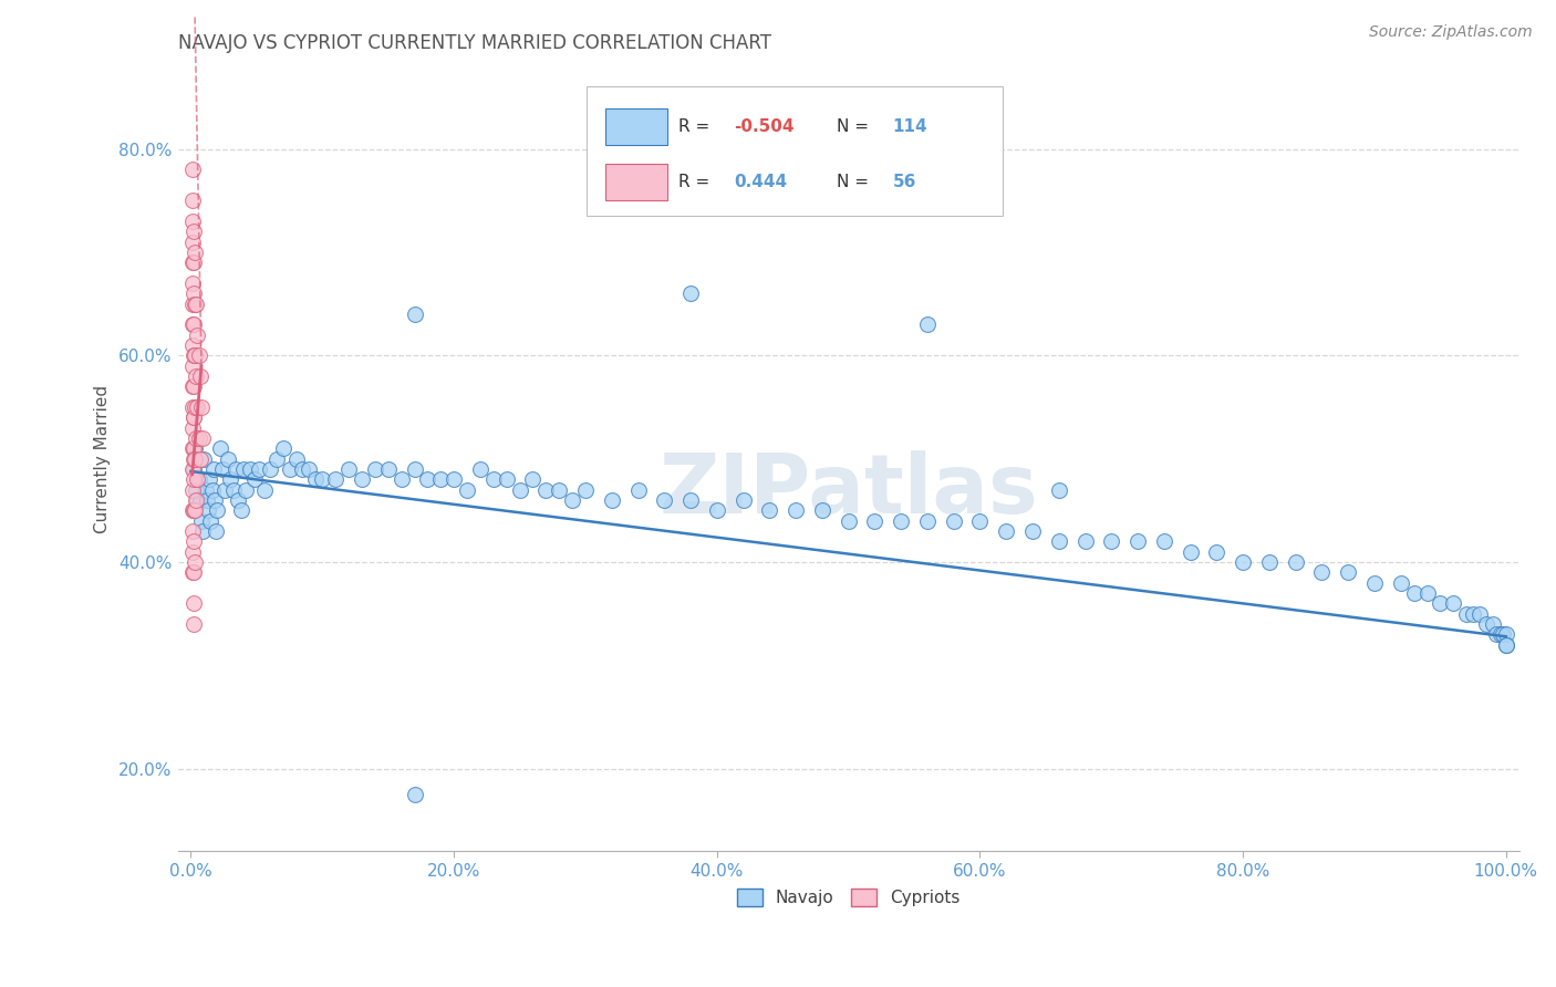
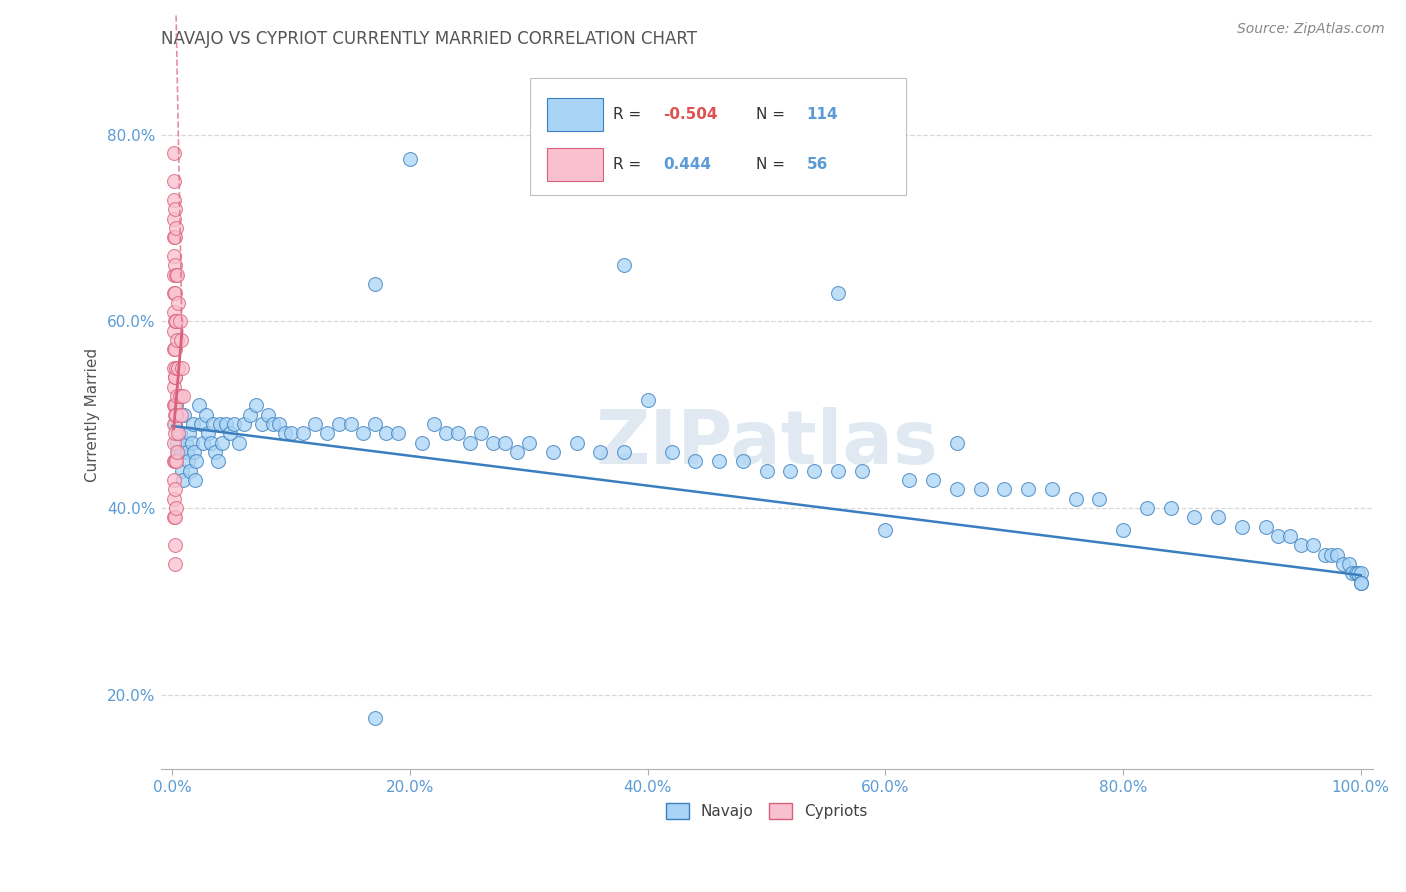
Navajo/20.0%: 48.0% -> 77.4%
Navajo/40.0%: 45.0% -> 51.6%
Navajo/60.0%: 44.0% -> 37.6%
Navajo/80.0%: 40.0% -> 37.6%
